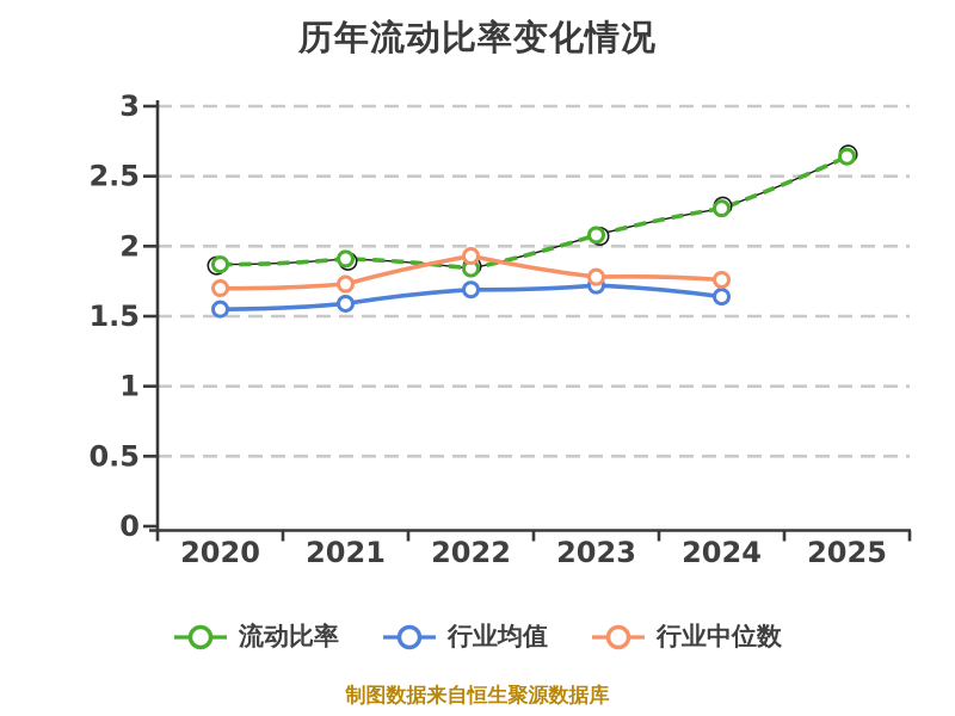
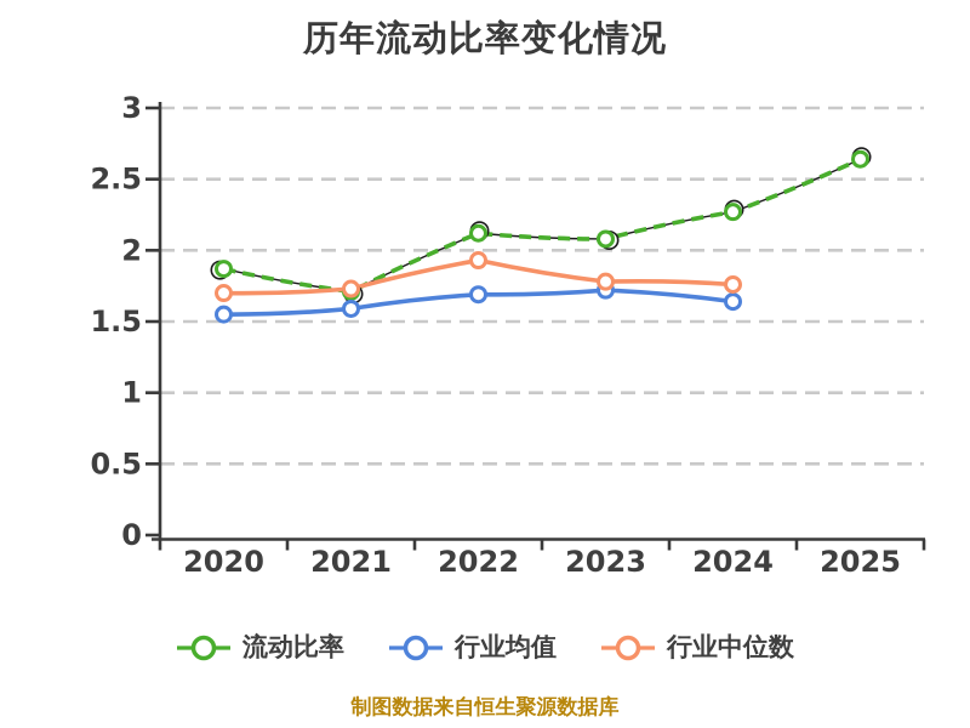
流动比率/2021: 1.91 -> 1.71
流动比率/2022: 1.84 -> 2.12
